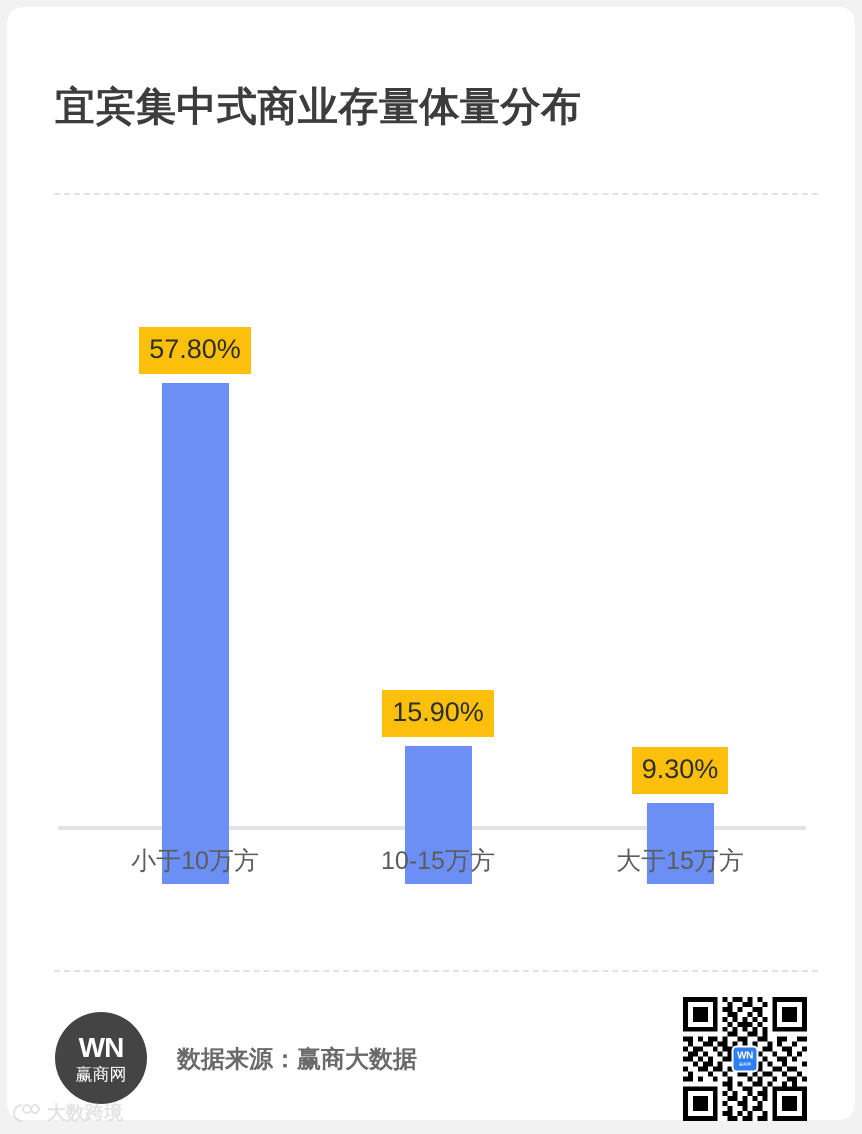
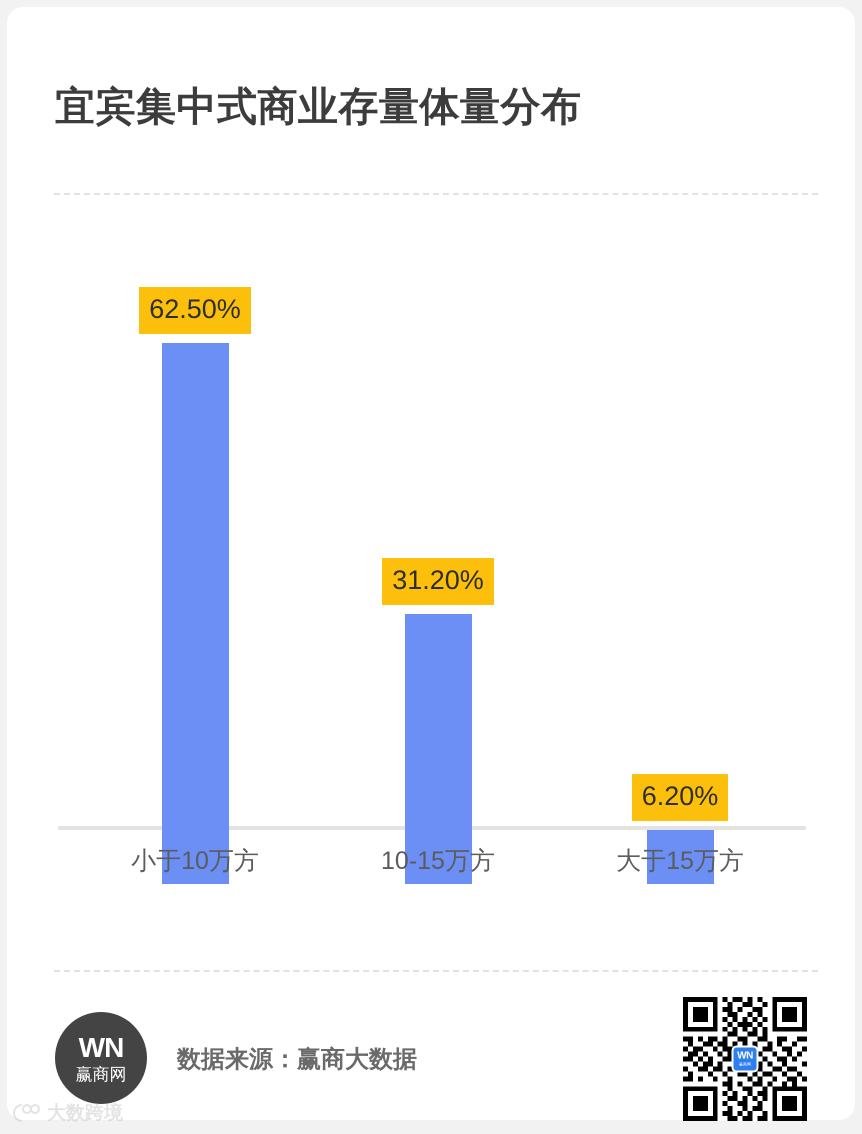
小于10万方: 57.80% -> 62.50%
10-15万方: 15.90% -> 31.20%
大于15万方: 9.30% -> 6.20%
